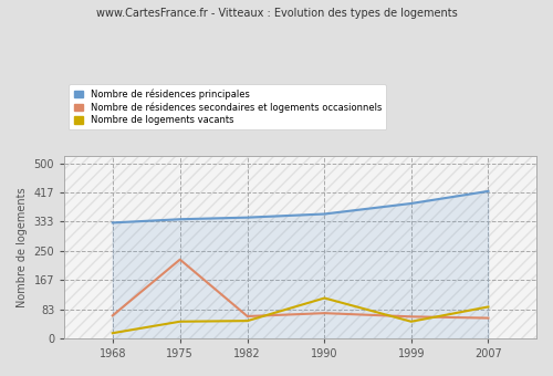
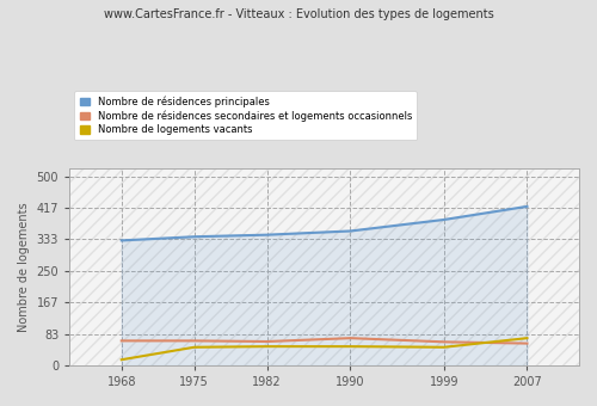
Nombre de résidences secondaires et logements occasionnels/1975: 225 -> 65
Nombre de logements vacants/1990: 115 -> 50
Nombre de logements vacants/2007: 90 -> 72
